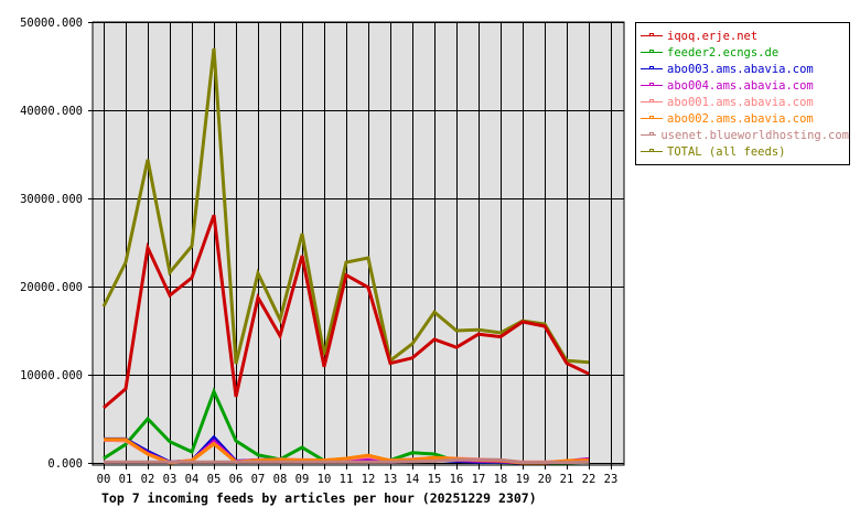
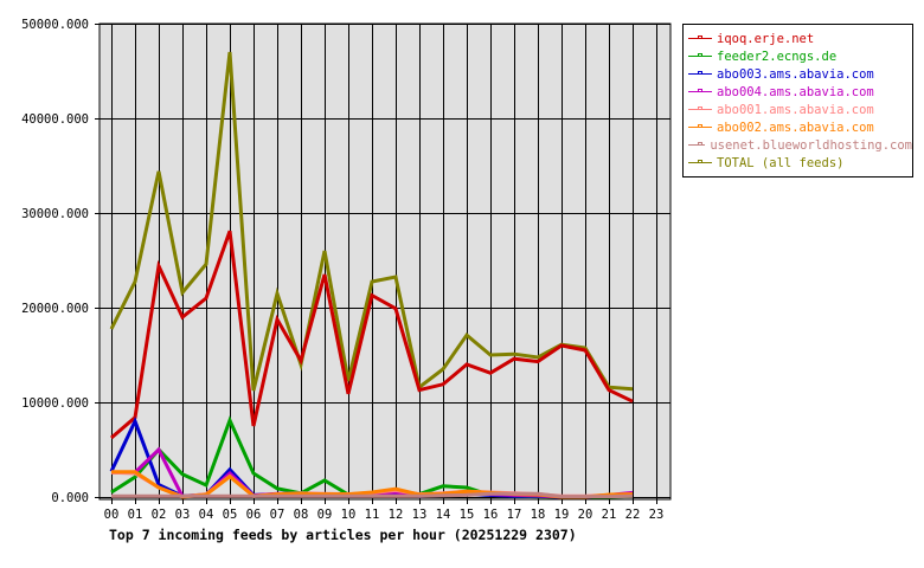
abo003.ams.abavia.com/01: 3000 -> 8000
abo004.ams.abavia.com/02: 1000 -> 5000
TOTAL (all feeds)/08: 16000 -> 14000
